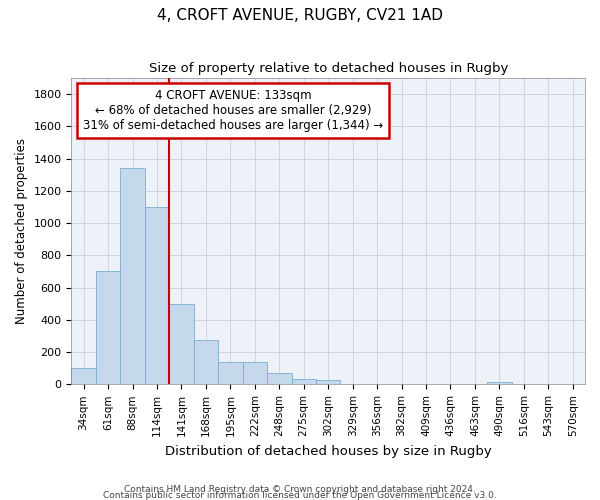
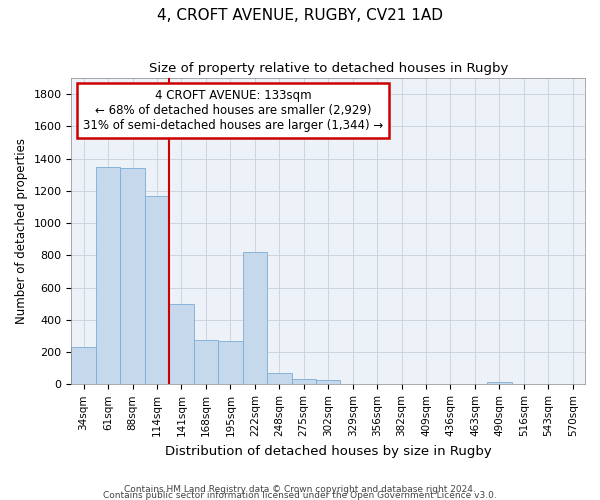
34sqm: 100 -> 230
61sqm: 700 -> 1350
114sqm: 1100 -> 1170
195sqm: 140 -> 270
222sqm: 140 -> 820
